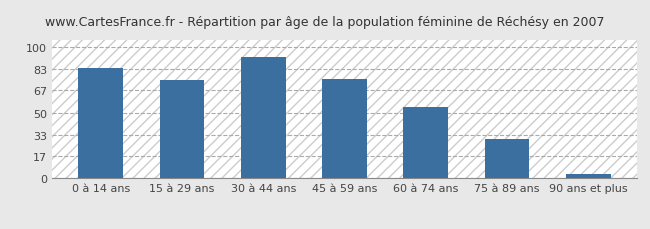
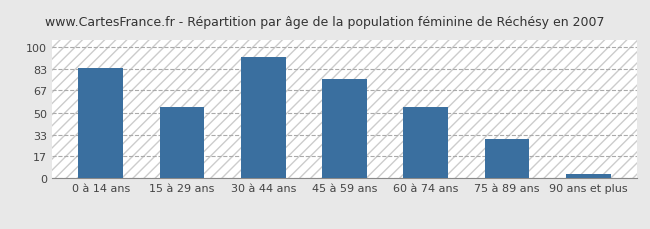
15 à 29 ans: 75 -> 54
